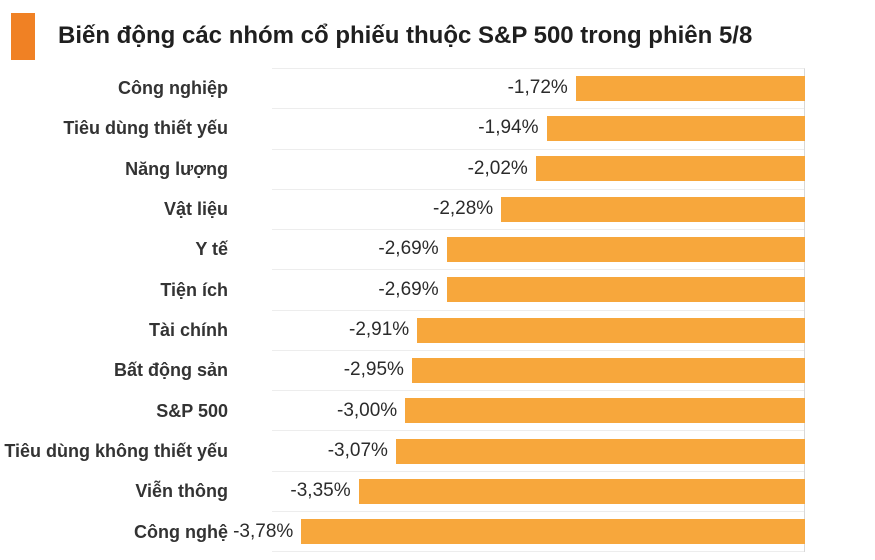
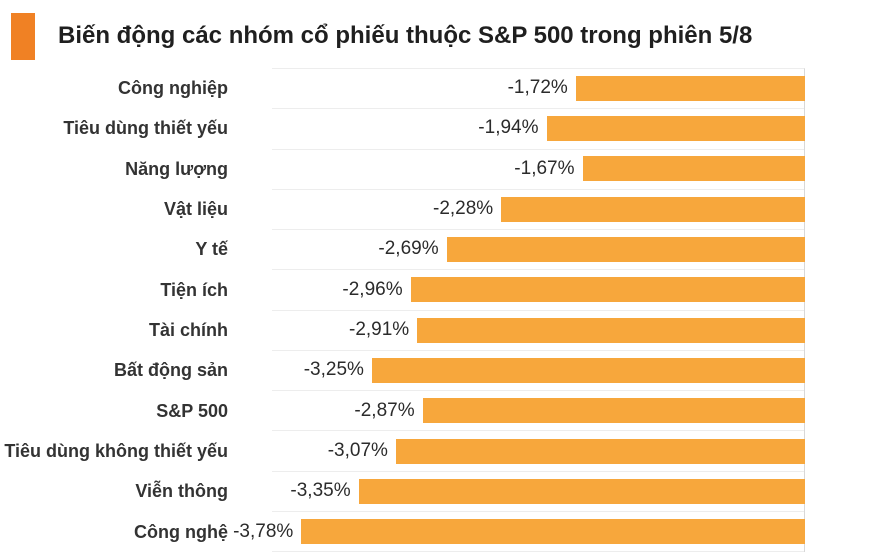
Năng lượng: -2,02% -> -1,67%
Tiện ích: -2,69% -> -2,96%
Bất động sản: -2,95% -> -3,25%
S&P 500: -3,00% -> -2,87%
